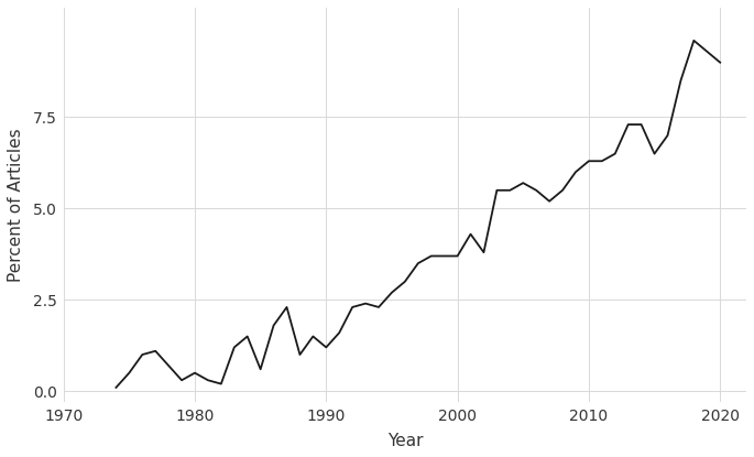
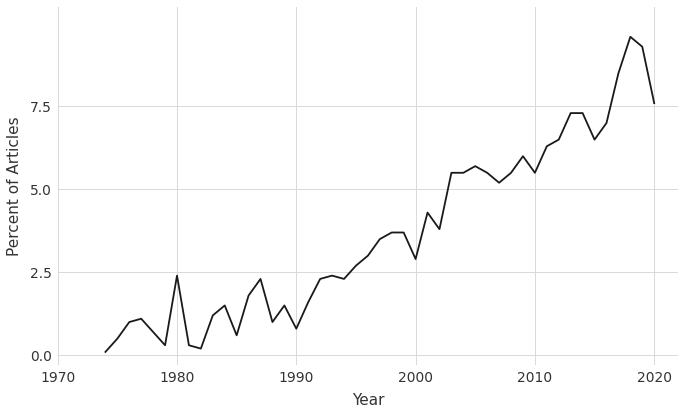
1980: 0.5 -> 2.4
1990: 1.2 -> 0.8
2000: 3.7 -> 2.9
2010: 6.3 -> 5.5
2020: 9.0 -> 7.6
